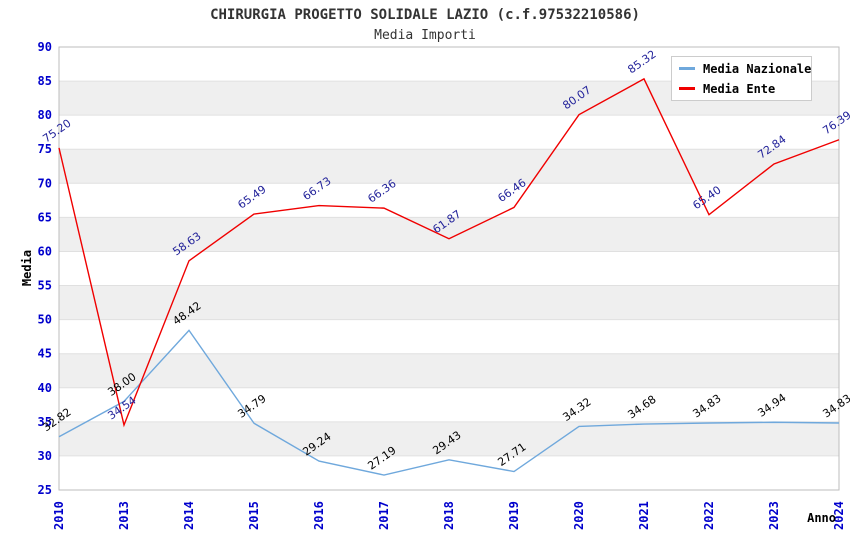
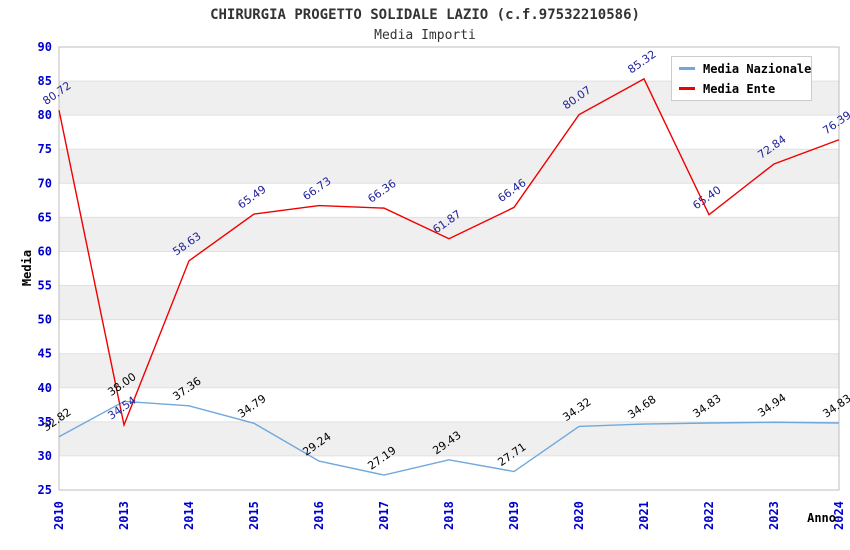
Media Ente/2010: 75.20 -> 80.72
Media Nazionale/2014: 48.42 -> 37.36
